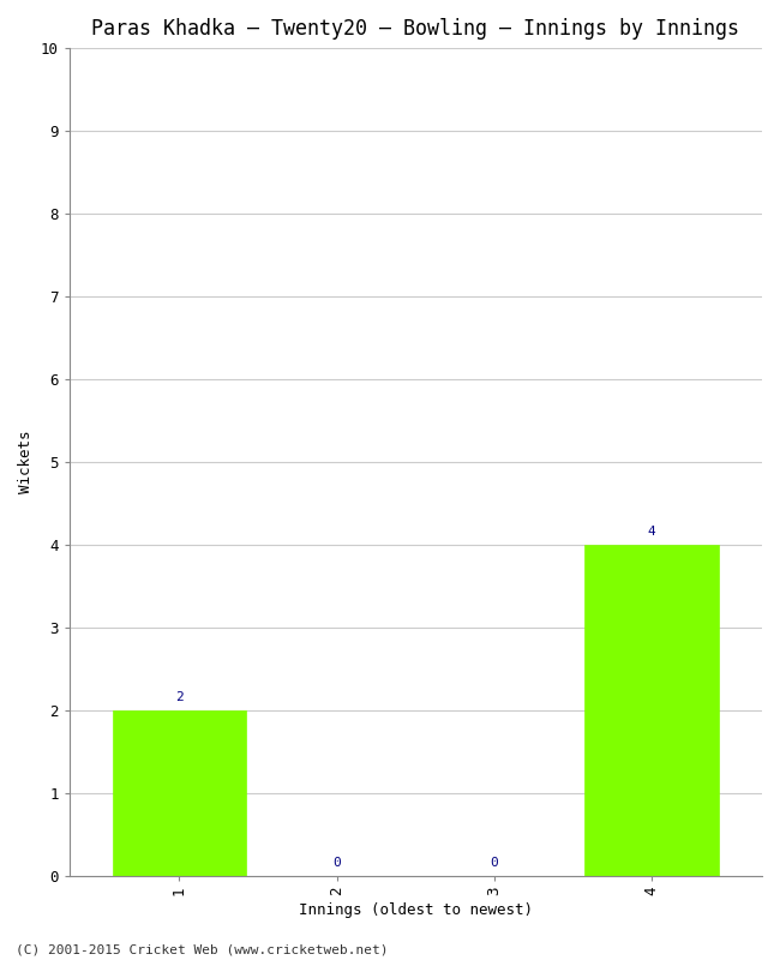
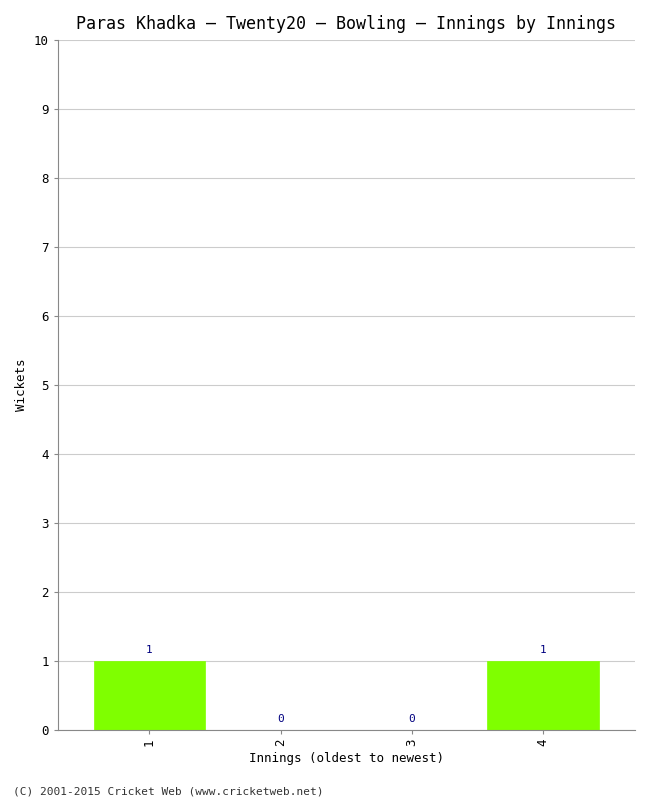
1: 2 -> 1
4: 4 -> 1
